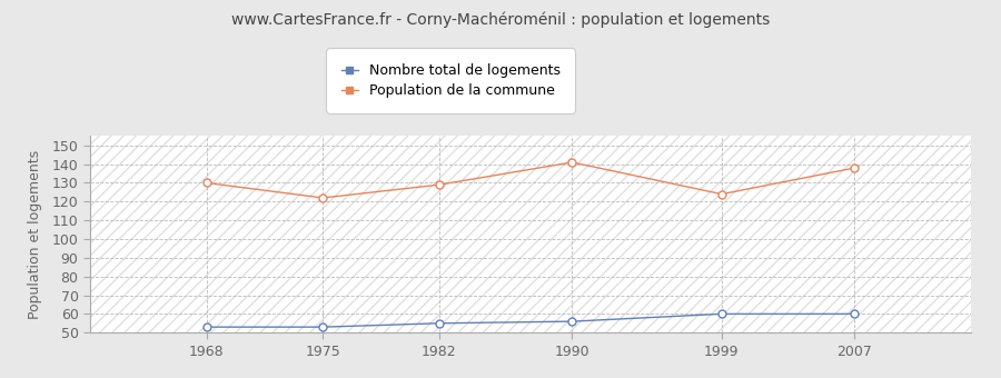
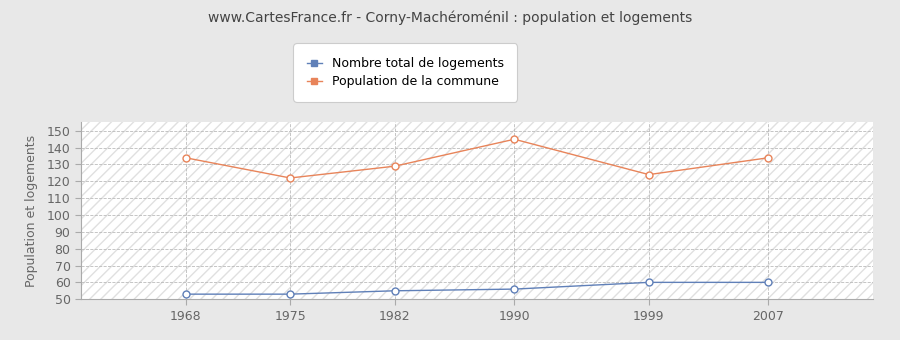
Population de la commune/1968: 130 -> 134
Population de la commune/1990: 141 -> 145
Population de la commune/2007: 138 -> 134
